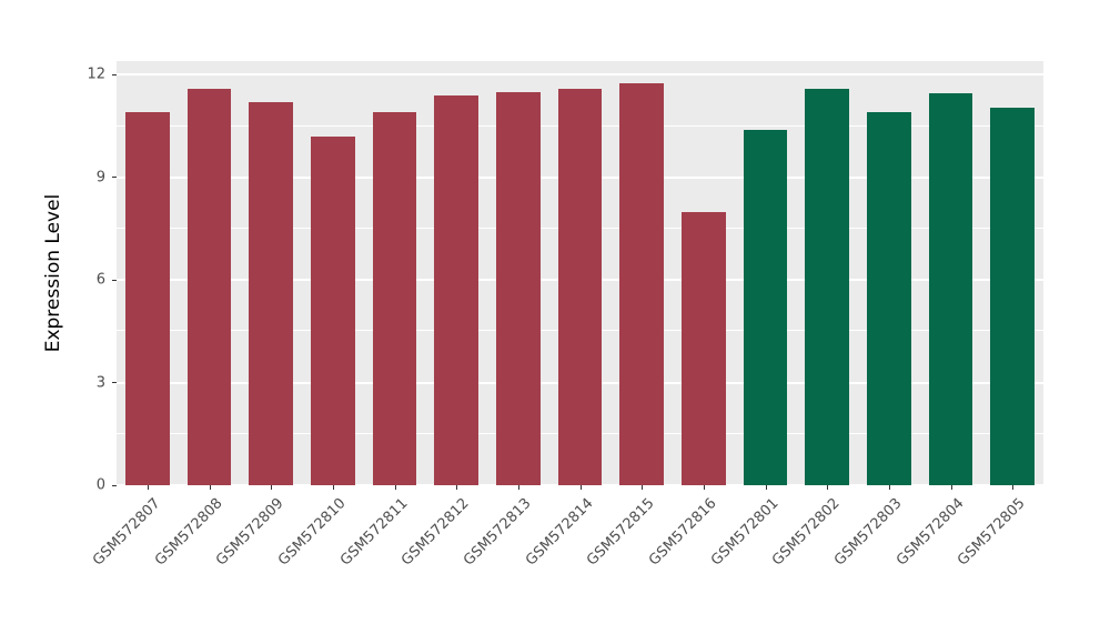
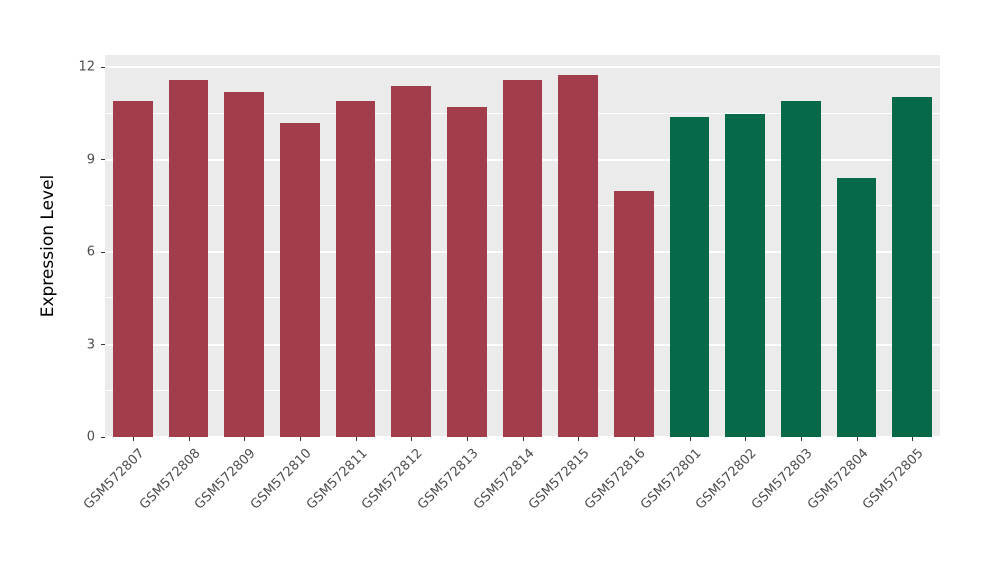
GSM572813: 11.5 -> 10.7
GSM572802: 11.6 -> 10.5
GSM572804: 11.4 -> 8.4
